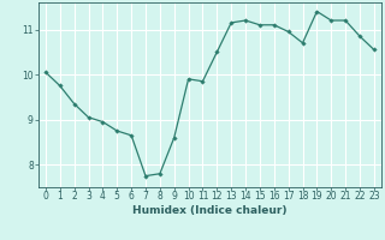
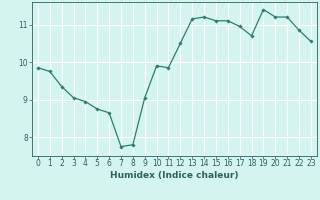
0: 10.05 -> 9.85
9: 8.60 -> 9.05
